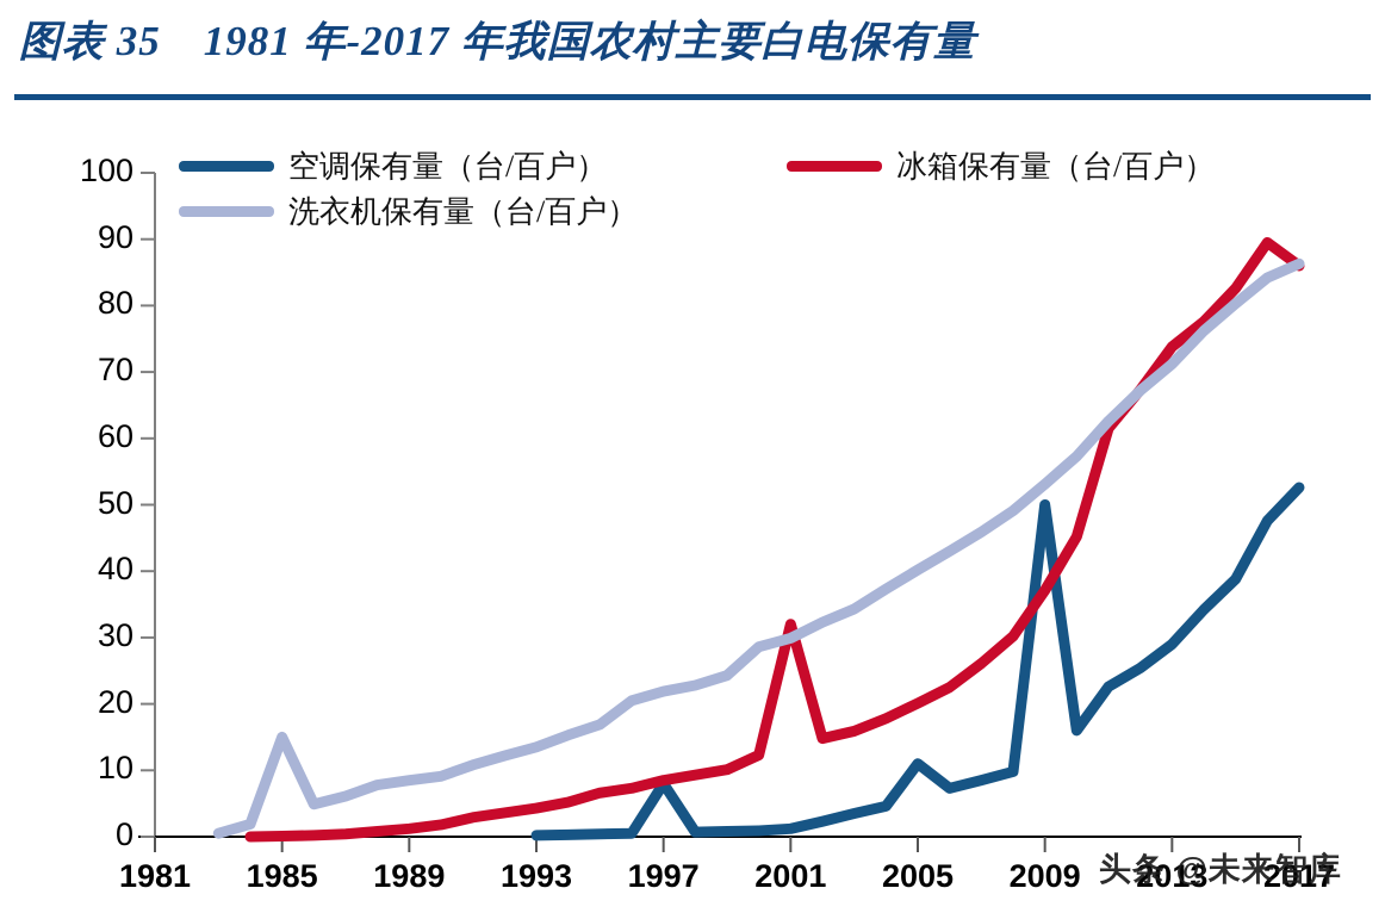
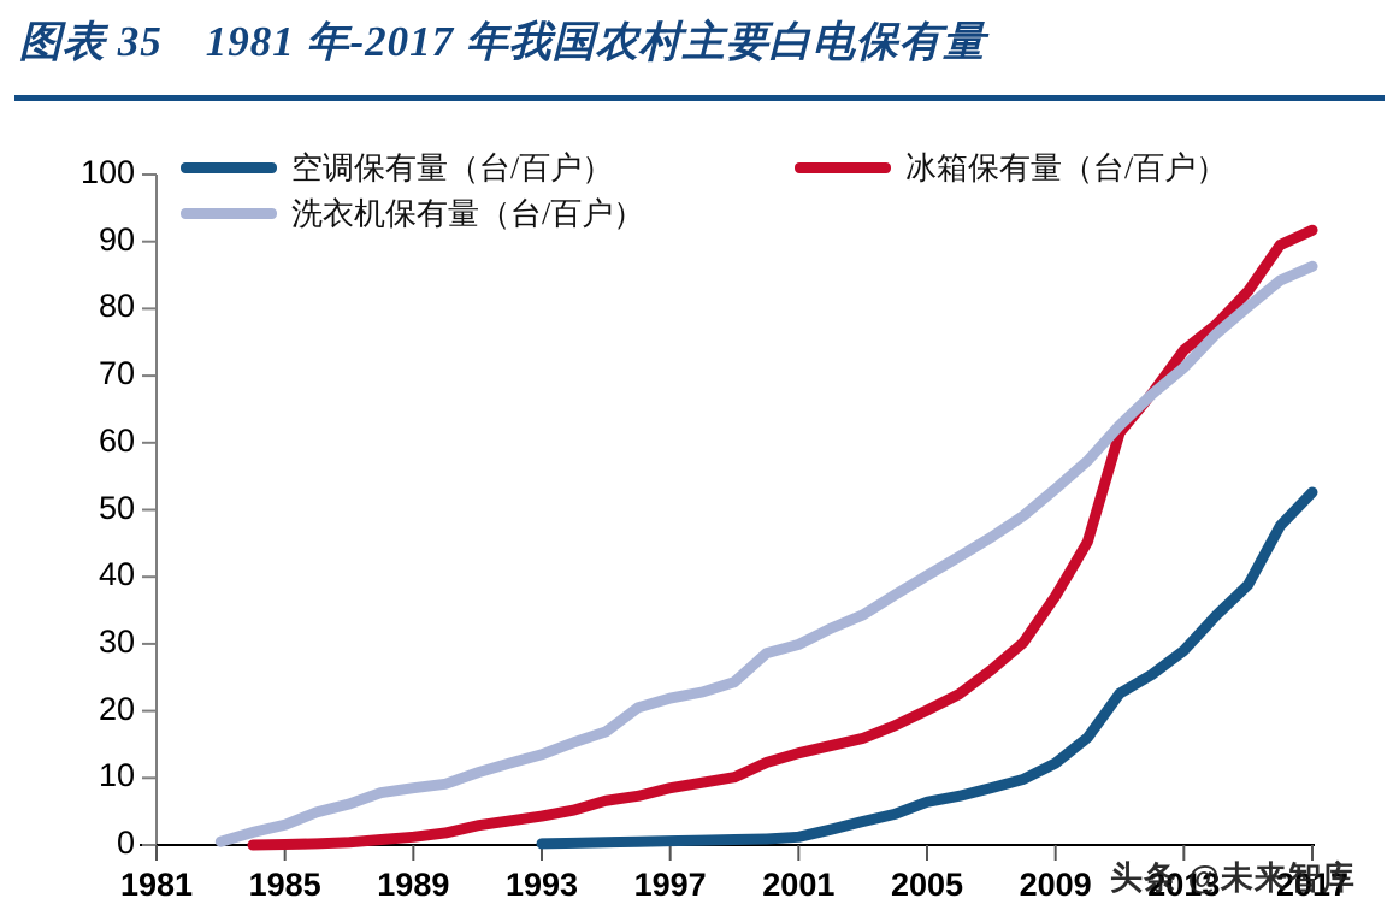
洗衣机保有量（台/百户）/1985: 15 -> 3
空调保有量（台/百户）/1997: 8 -> 1
冰箱保有量（台/百户）/2001: 32 -> 14
空调保有量（台/百户）/2005: 11 -> 6
空调保有量（台/百户）/2009: 50 -> 12
冰箱保有量（台/百户）/2017: 86 -> 92
